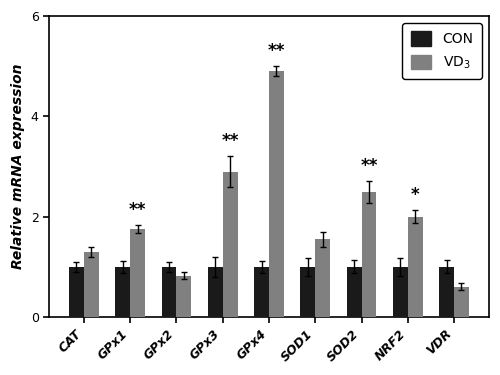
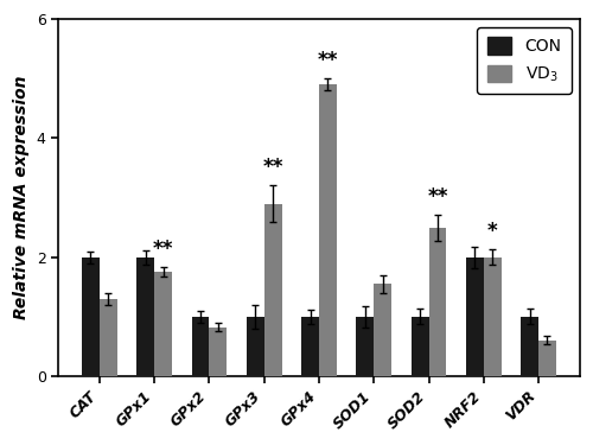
CON/CAT: 1 -> 2
CON/GPx1: 1 -> 2
CON/NRF2: 1 -> 2
